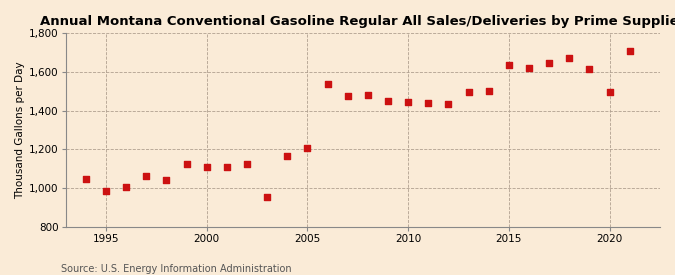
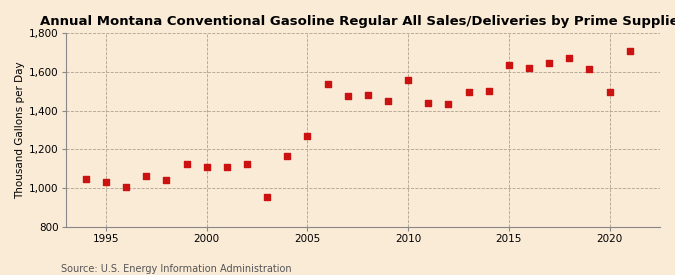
1995: 980 -> 1,030
2005: 1,200 -> 1,270
2010: 1,440 -> 1,560
